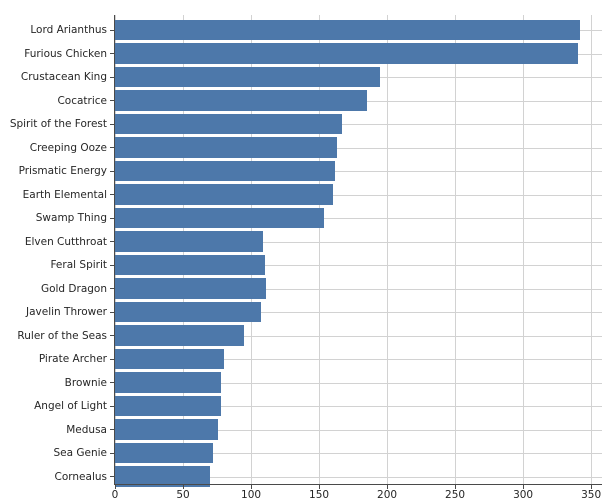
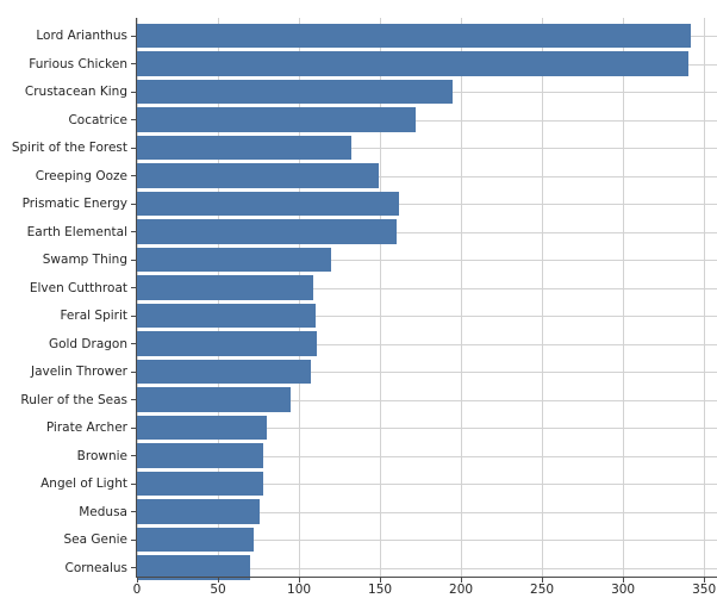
Cocatrice: 185 -> 172
Spirit of the Forest: 167 -> 132
Creeping Ooze: 163 -> 149
Swamp Thing: 154 -> 120
